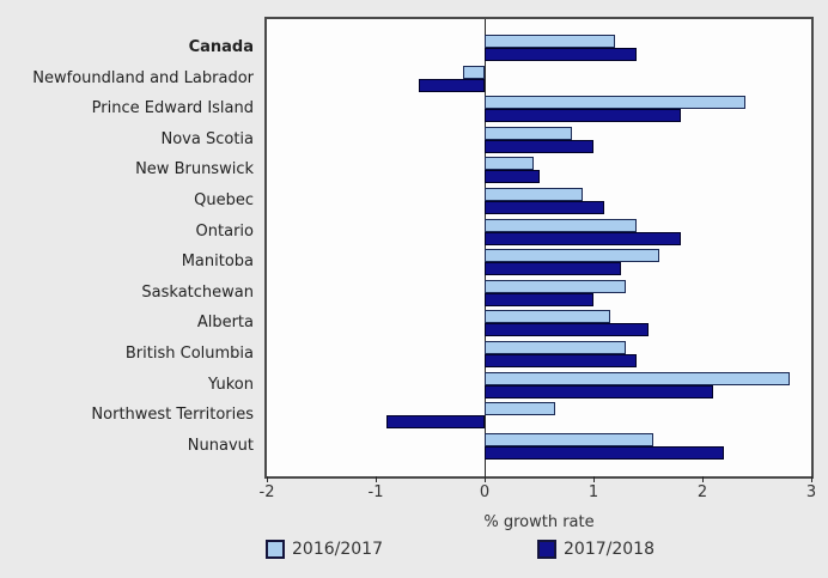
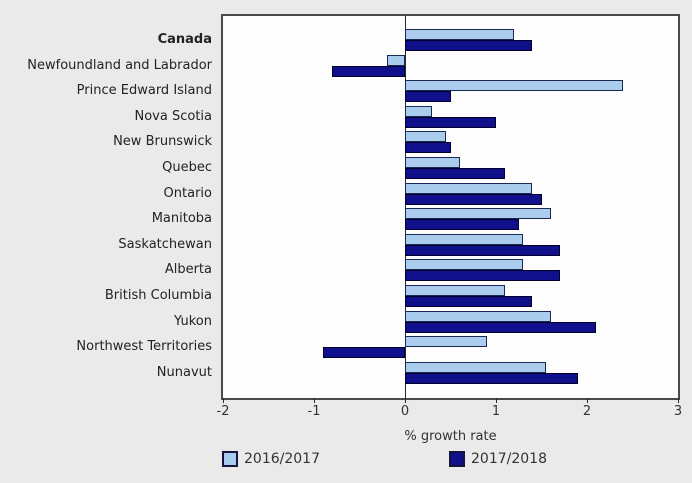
2017/2018/Newfoundland and Labrador: -0.6 -> -0.8
2017/2018/Prince Edward Island: 1.8 -> 0.5
2016/2017/Nova Scotia: 0.8 -> 0.3
2016/2017/Quebec: 0.9 -> 0.6
2017/2018/Ontario: 1.8 -> 1.5
2017/2018/Saskatchewan: 1.0 -> 1.7
2016/2017/Alberta: 1.1 -> 1.3
2017/2018/Alberta: 1.5 -> 1.7
2016/2017/British Columbia: 1.3 -> 1.1
2016/2017/Yukon: 2.8 -> 1.6
2016/2017/Northwest Territories: 0.7 -> 0.9
2017/2018/Nunavut: 2.2 -> 1.9
